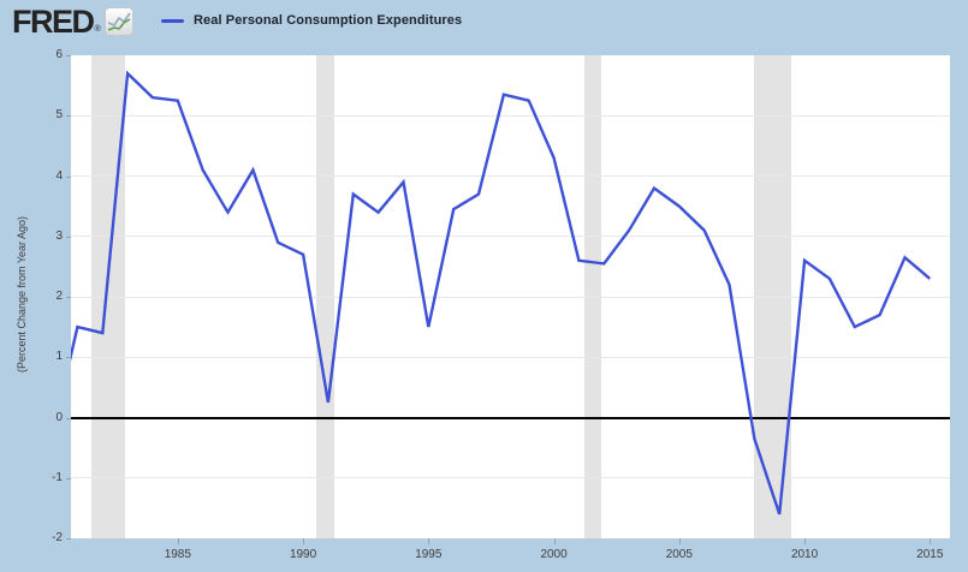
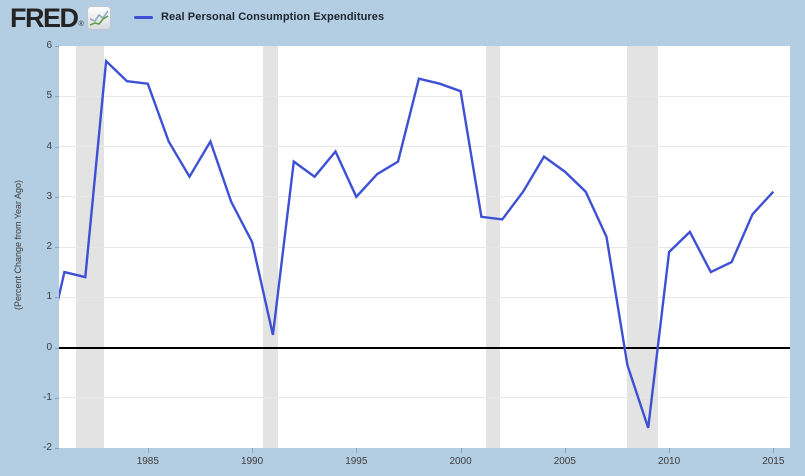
1990: 2.7 -> 2.1
1995: 1.5 -> 3.0
2000: 4.3 -> 5.1
2010: 2.6 -> 1.9
2015: 2.3 -> 3.1
